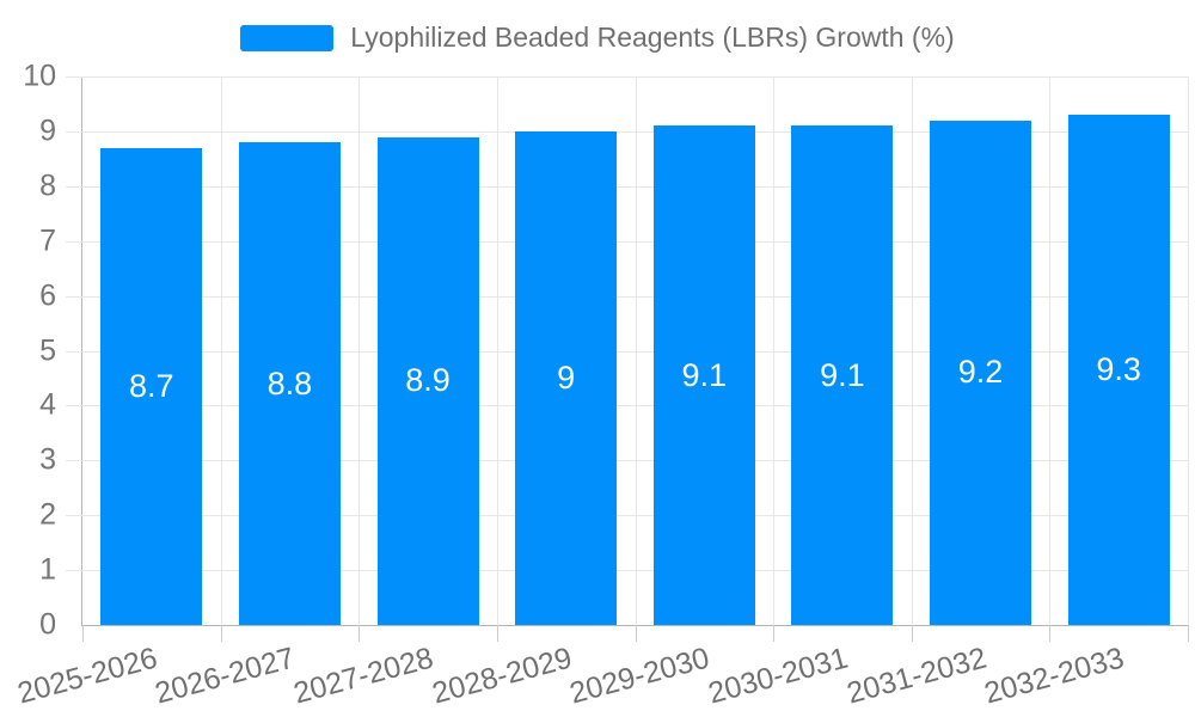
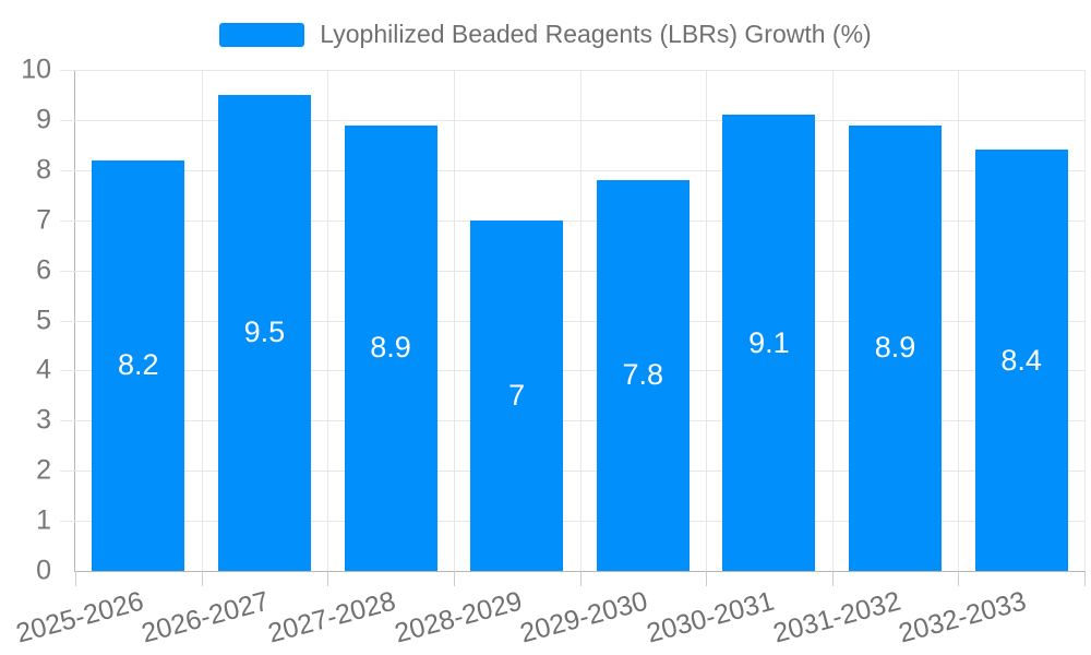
2025-2026: 8.7 -> 8.2
2026-2027: 8.8 -> 9.5
2028-2029: 9 -> 7
2029-2030: 9.1 -> 7.8
2031-2032: 9.2 -> 8.9
2032-2033: 9.3 -> 8.4
